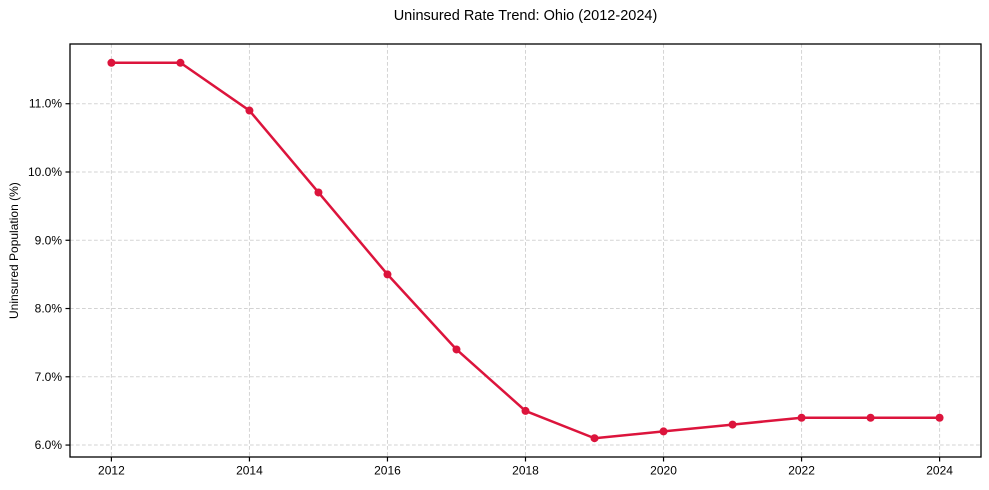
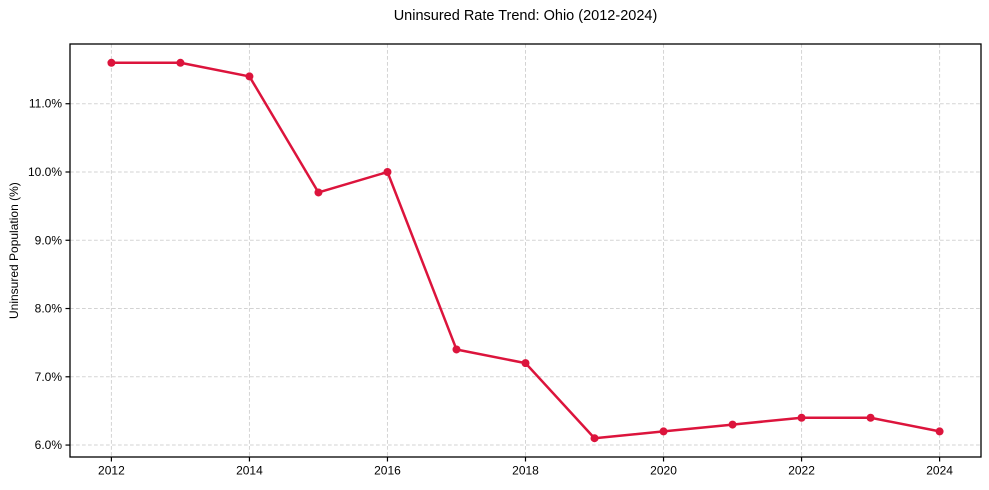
2014: 10.9% -> 11.4%
2016: 8.5% -> 10.0%
2018: 6.5% -> 7.2%
2024: 6.4% -> 6.2%
